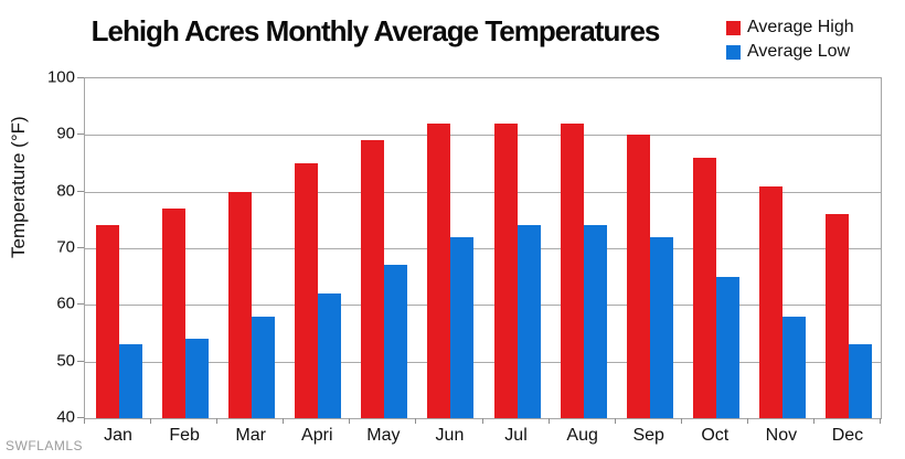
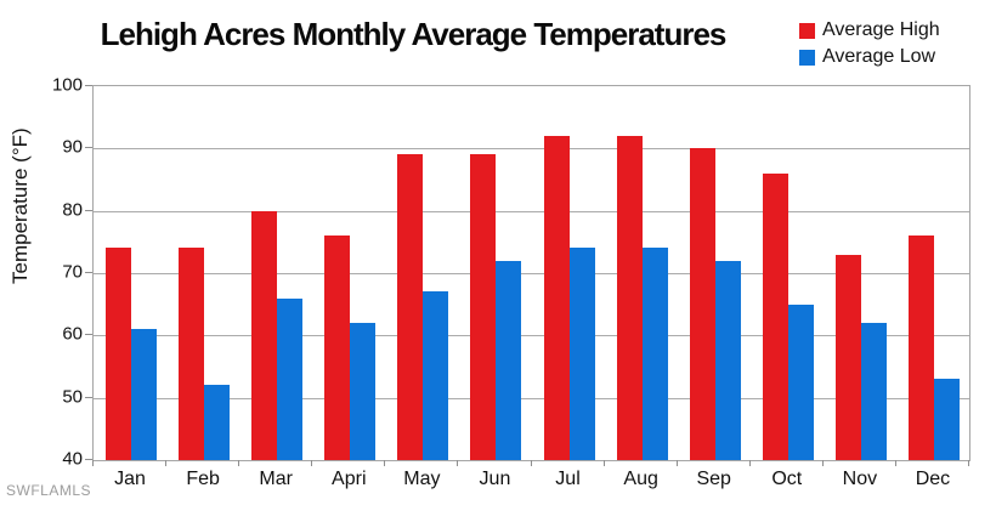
Average Low/Jan: 53 -> 61
Average High/Feb: 77 -> 74
Average Low/Feb: 54 -> 52
Average Low/Mar: 58 -> 66
Average High/Apri: 85 -> 76
Average High/Jun: 92 -> 89
Average High/Nov: 81 -> 73
Average Low/Nov: 58 -> 62
